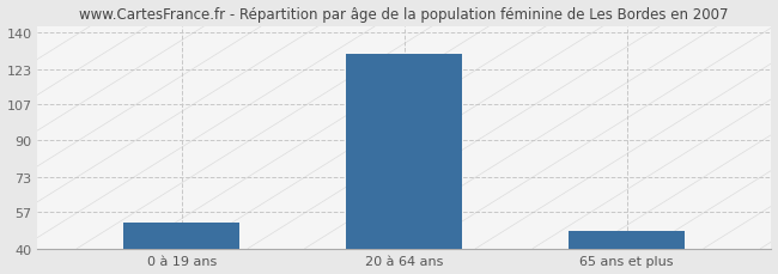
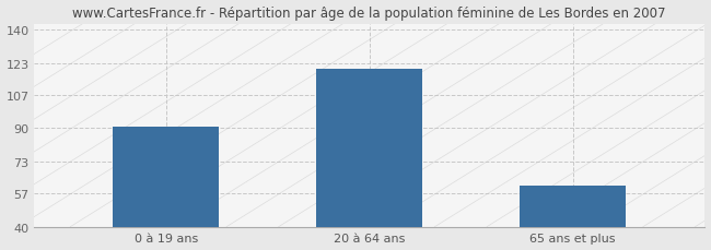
0 à 19 ans: 52 -> 91
20 à 64 ans: 130 -> 120
65 ans et plus: 48 -> 61
